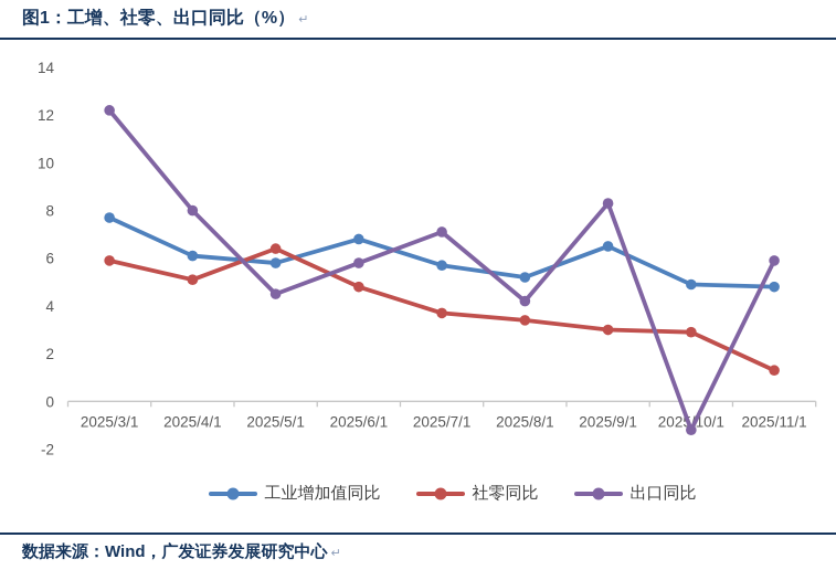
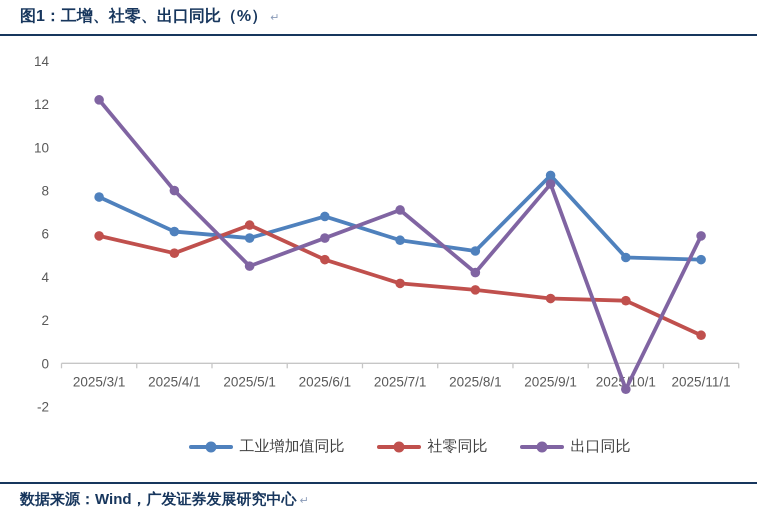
工业增加值同比/2025/9/1: 6.5 -> 8.7
